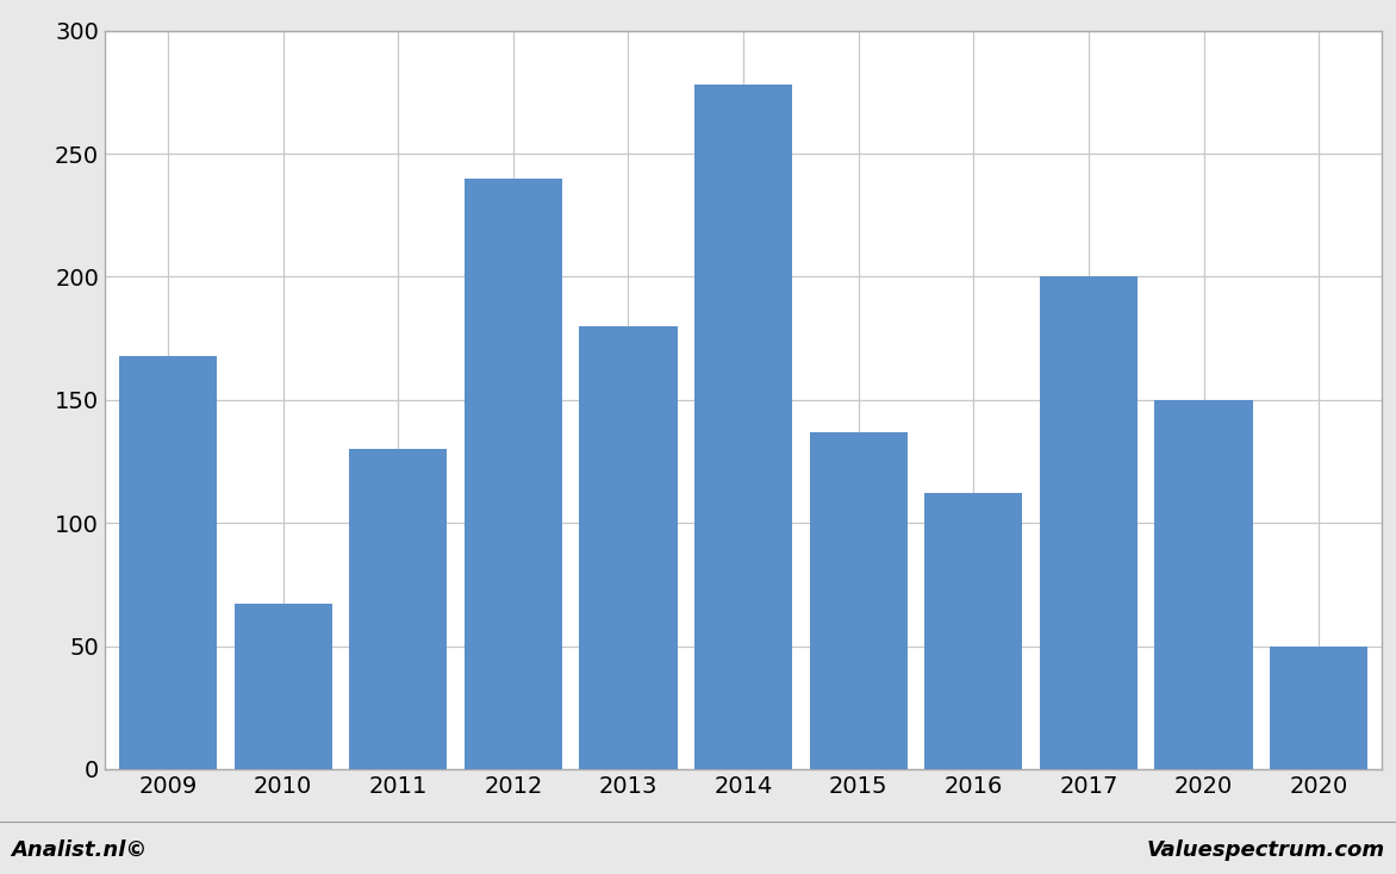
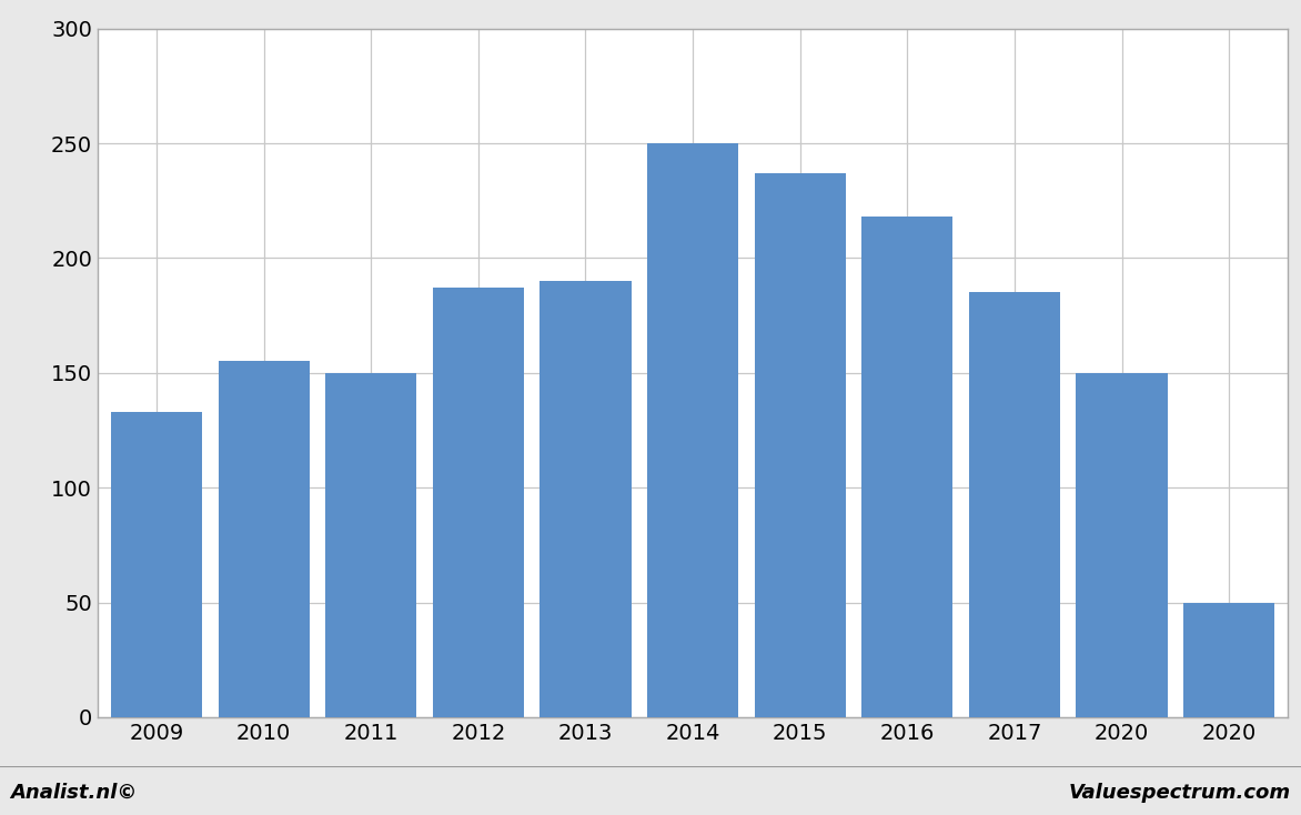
2009: 168 -> 133
2010: 67 -> 155
2011: 130 -> 150
2012: 240 -> 187
2013: 180 -> 190
2014: 278 -> 250
2015: 137 -> 237
2016: 112 -> 218
2017: 200 -> 185
